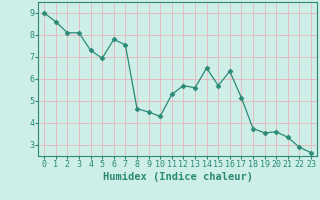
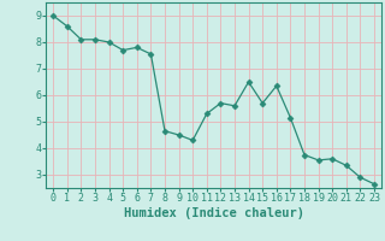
4: 7.30 -> 8.00
5: 6.95 -> 7.70
